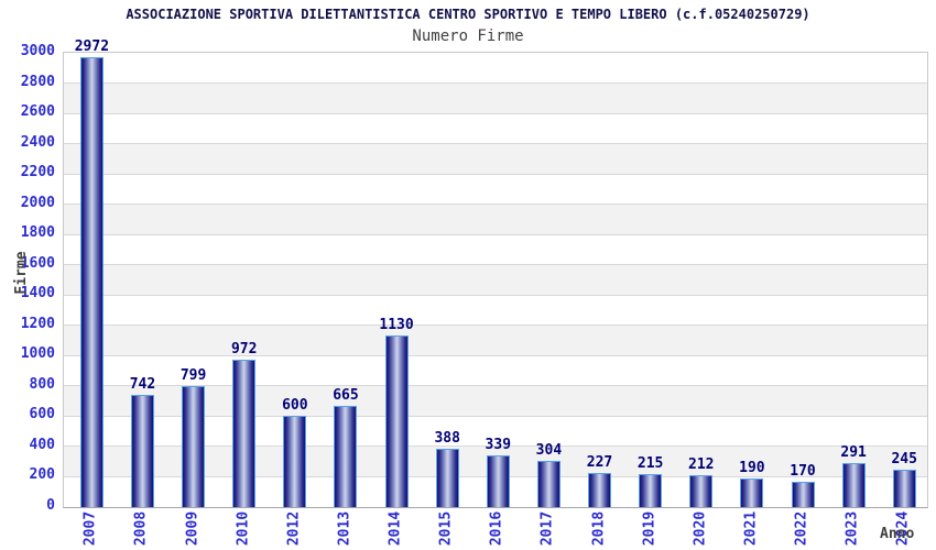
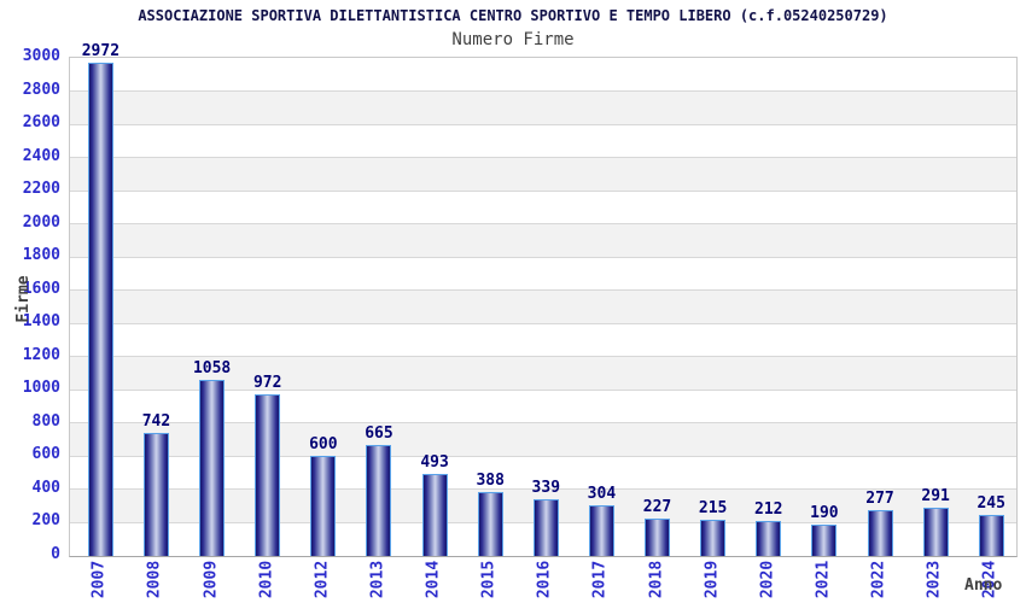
2009: 799 -> 1058
2014: 1130 -> 493
2022: 170 -> 277
